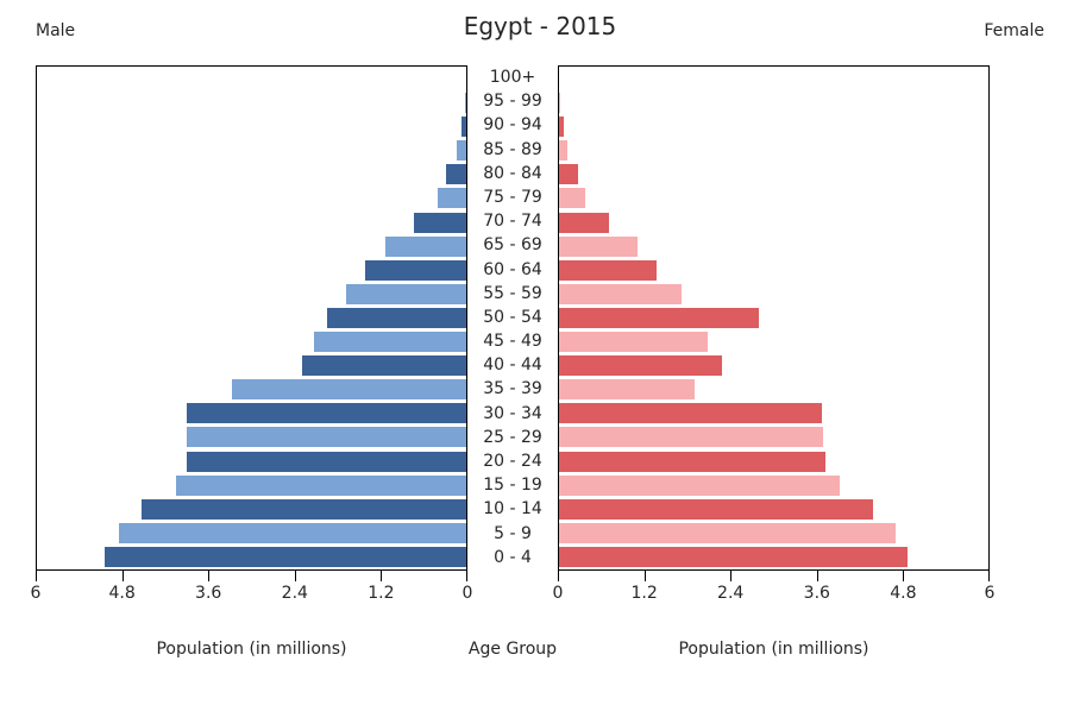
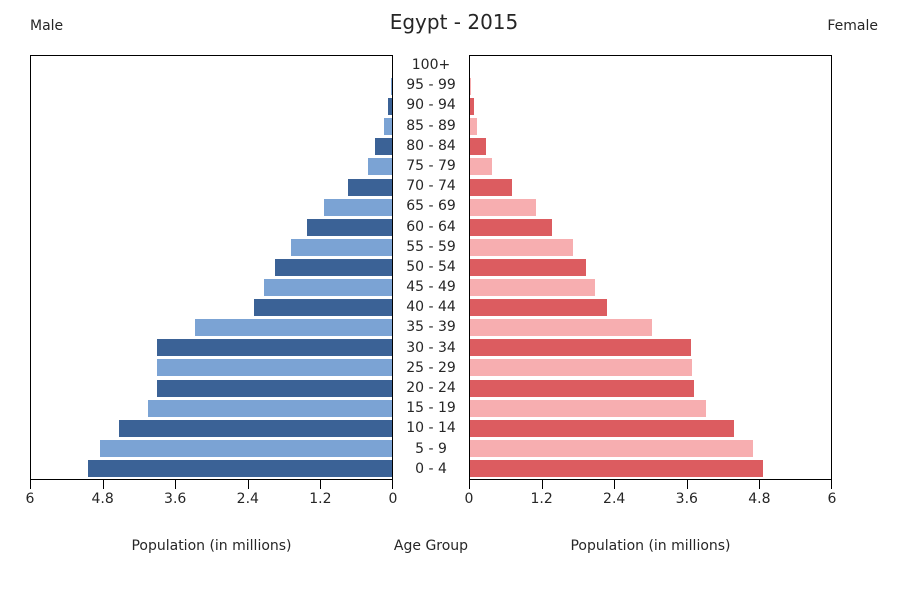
Female/35 - 39: 1.9 -> 3.0
Female/50 - 54: 2.8 -> 1.9
